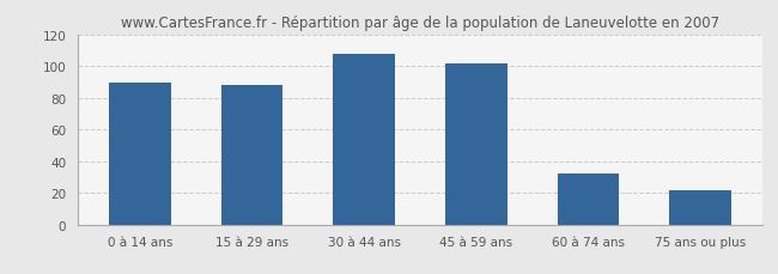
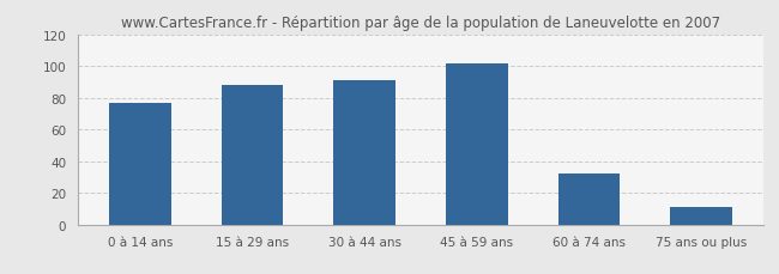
0 à 14 ans: 90 -> 77
30 à 44 ans: 108 -> 91
75 ans ou plus: 22 -> 11
